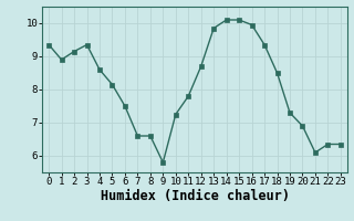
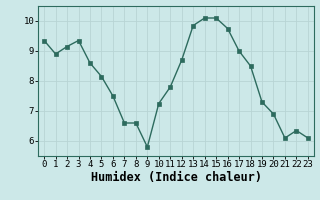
16: 9.95 -> 9.75
17: 9.35 -> 9.00
23: 6.35 -> 6.10
